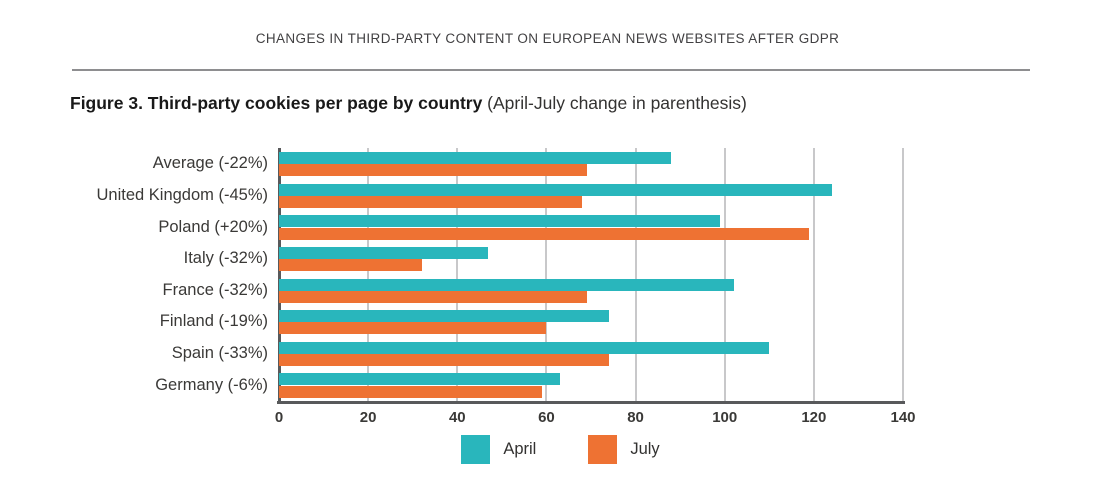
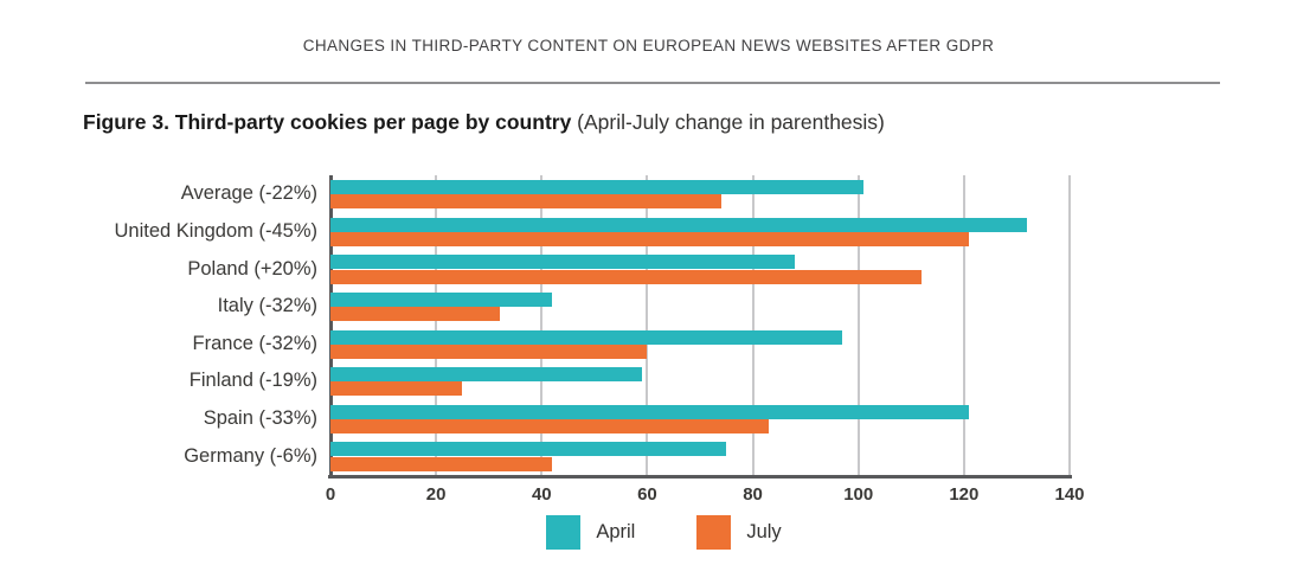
April/Average (-22%): 88 -> 101
July/Average (-22%): 69 -> 74
April/United Kingdom (-45%): 124 -> 132
July/United Kingdom (-45%): 68 -> 121
April/Poland (+20%): 99 -> 88
July/Poland (+20%): 119 -> 112
April/Italy (-32%): 47 -> 42
April/France (-32%): 102 -> 97
July/France (-32%): 69 -> 60
April/Finland (-19%): 74 -> 59
July/Finland (-19%): 60 -> 25
April/Spain (-33%): 110 -> 121
July/Spain (-33%): 74 -> 83
April/Germany (-6%): 63 -> 75
July/Germany (-6%): 59 -> 42
